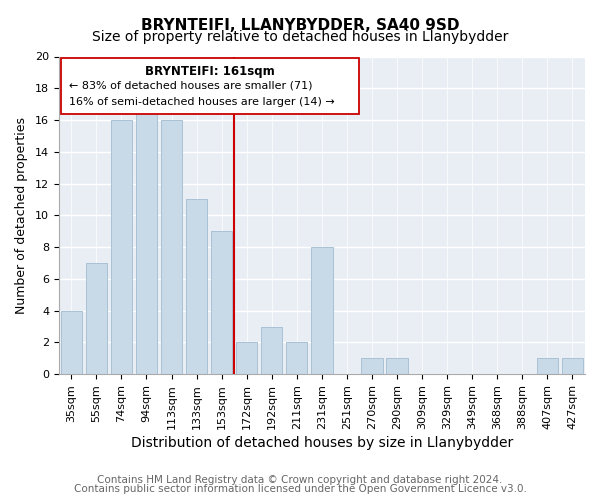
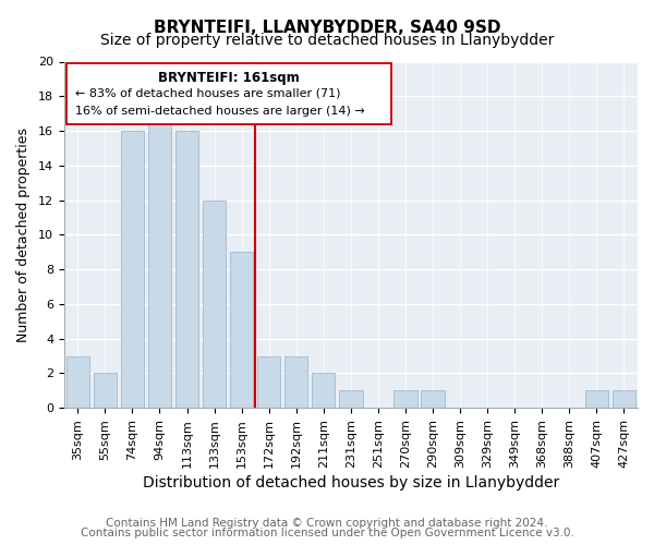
35sqm: 4 -> 3
55sqm: 7 -> 2
133sqm: 11 -> 12
172sqm: 2 -> 3
231sqm: 8 -> 1
